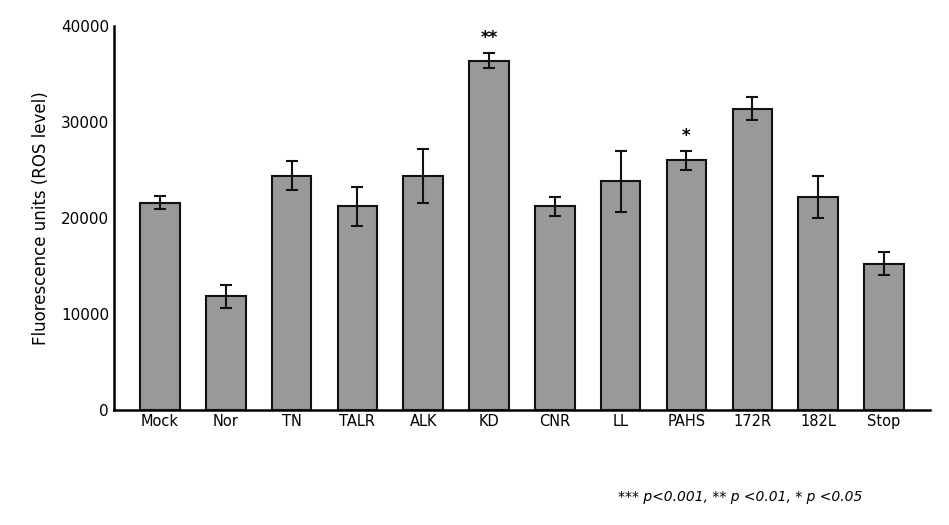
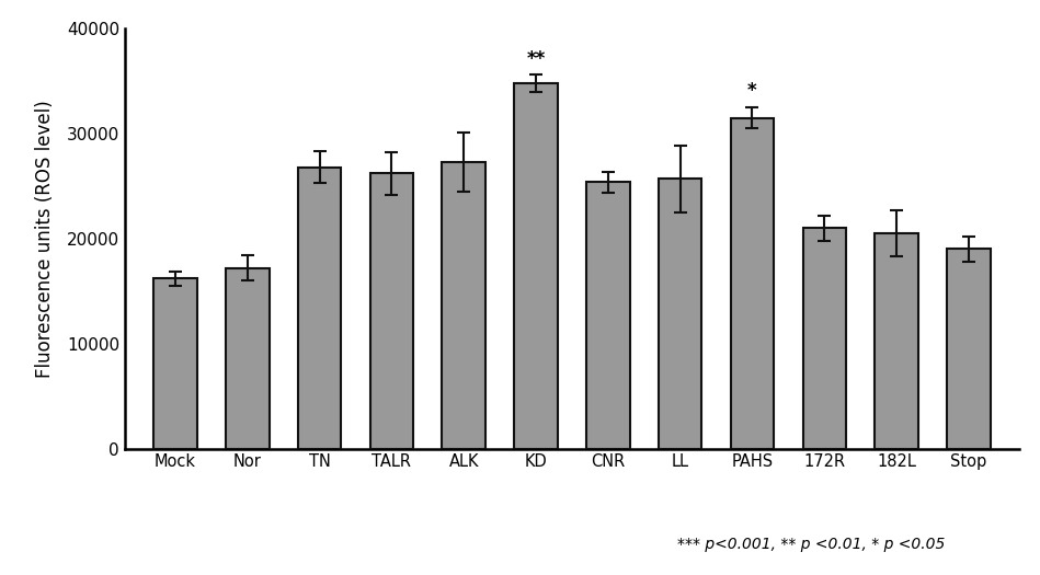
Mock: 21600 -> 16200
Nor: 11800 -> 17200
TN: 24400 -> 26800
TALR: 21200 -> 26200
ALK: 24400 -> 27300
KD: 36400 -> 34800
CNR: 21200 -> 25400
LL: 23800 -> 25700
PAHS: 26000 -> 31500
172R: 31400 -> 21000
182L: 22200 -> 20500
Stop: 15200 -> 19000
